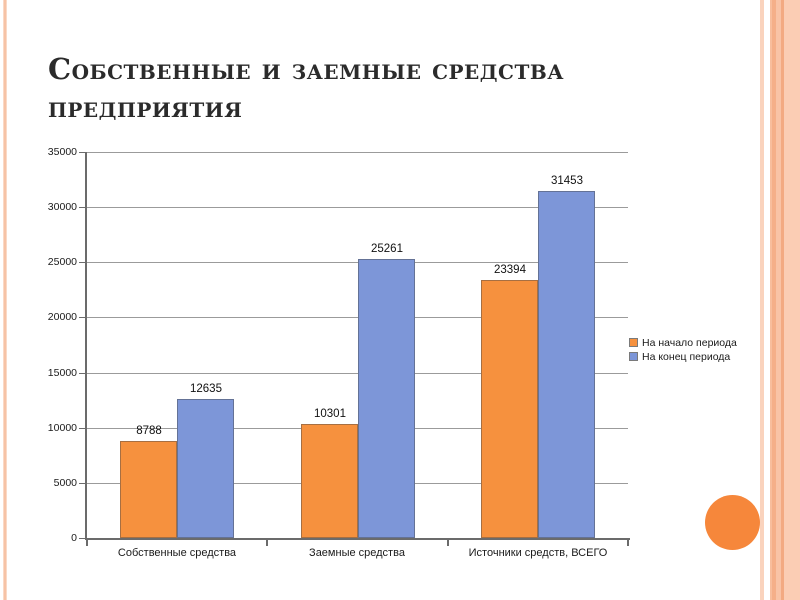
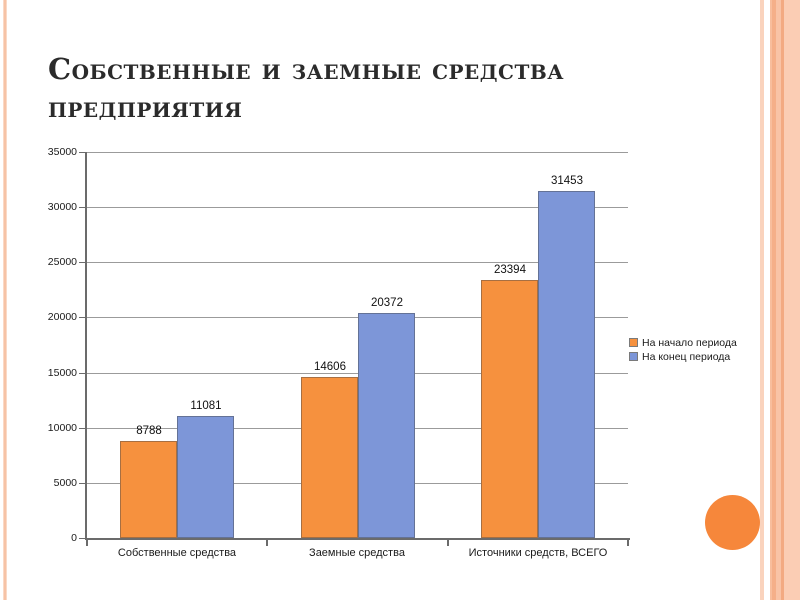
На конец периода/Собственные средства: 12635 -> 11081
На начало периода/Заемные средства: 10301 -> 14606
На конец периода/Заемные средства: 25261 -> 20372
